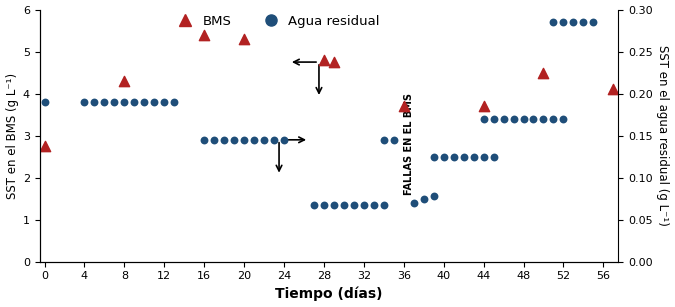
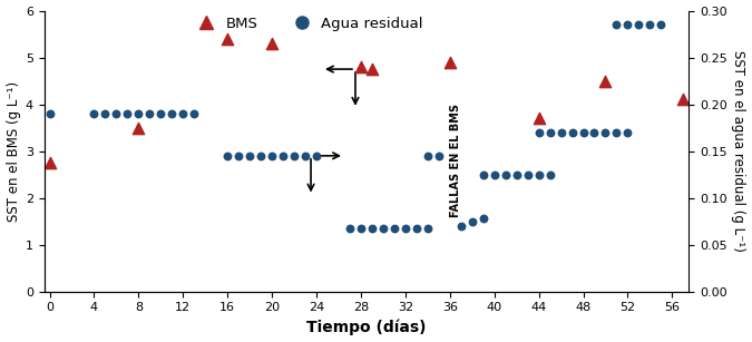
BMS/8: 4.30 -> 3.50
BMS/36: 3.70 -> 4.90
